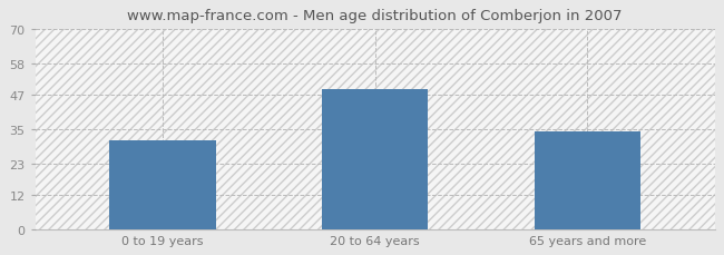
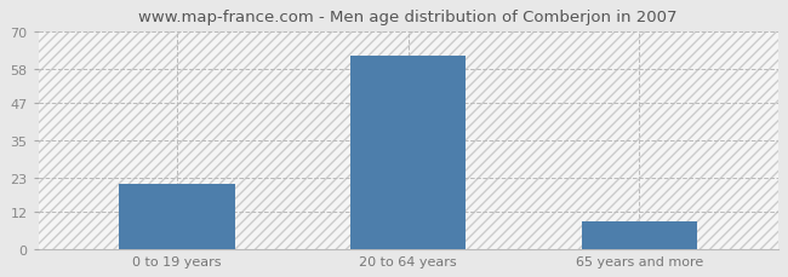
0 to 19 years: 31 -> 21
20 to 64 years: 49 -> 62
65 years and more: 34 -> 9
